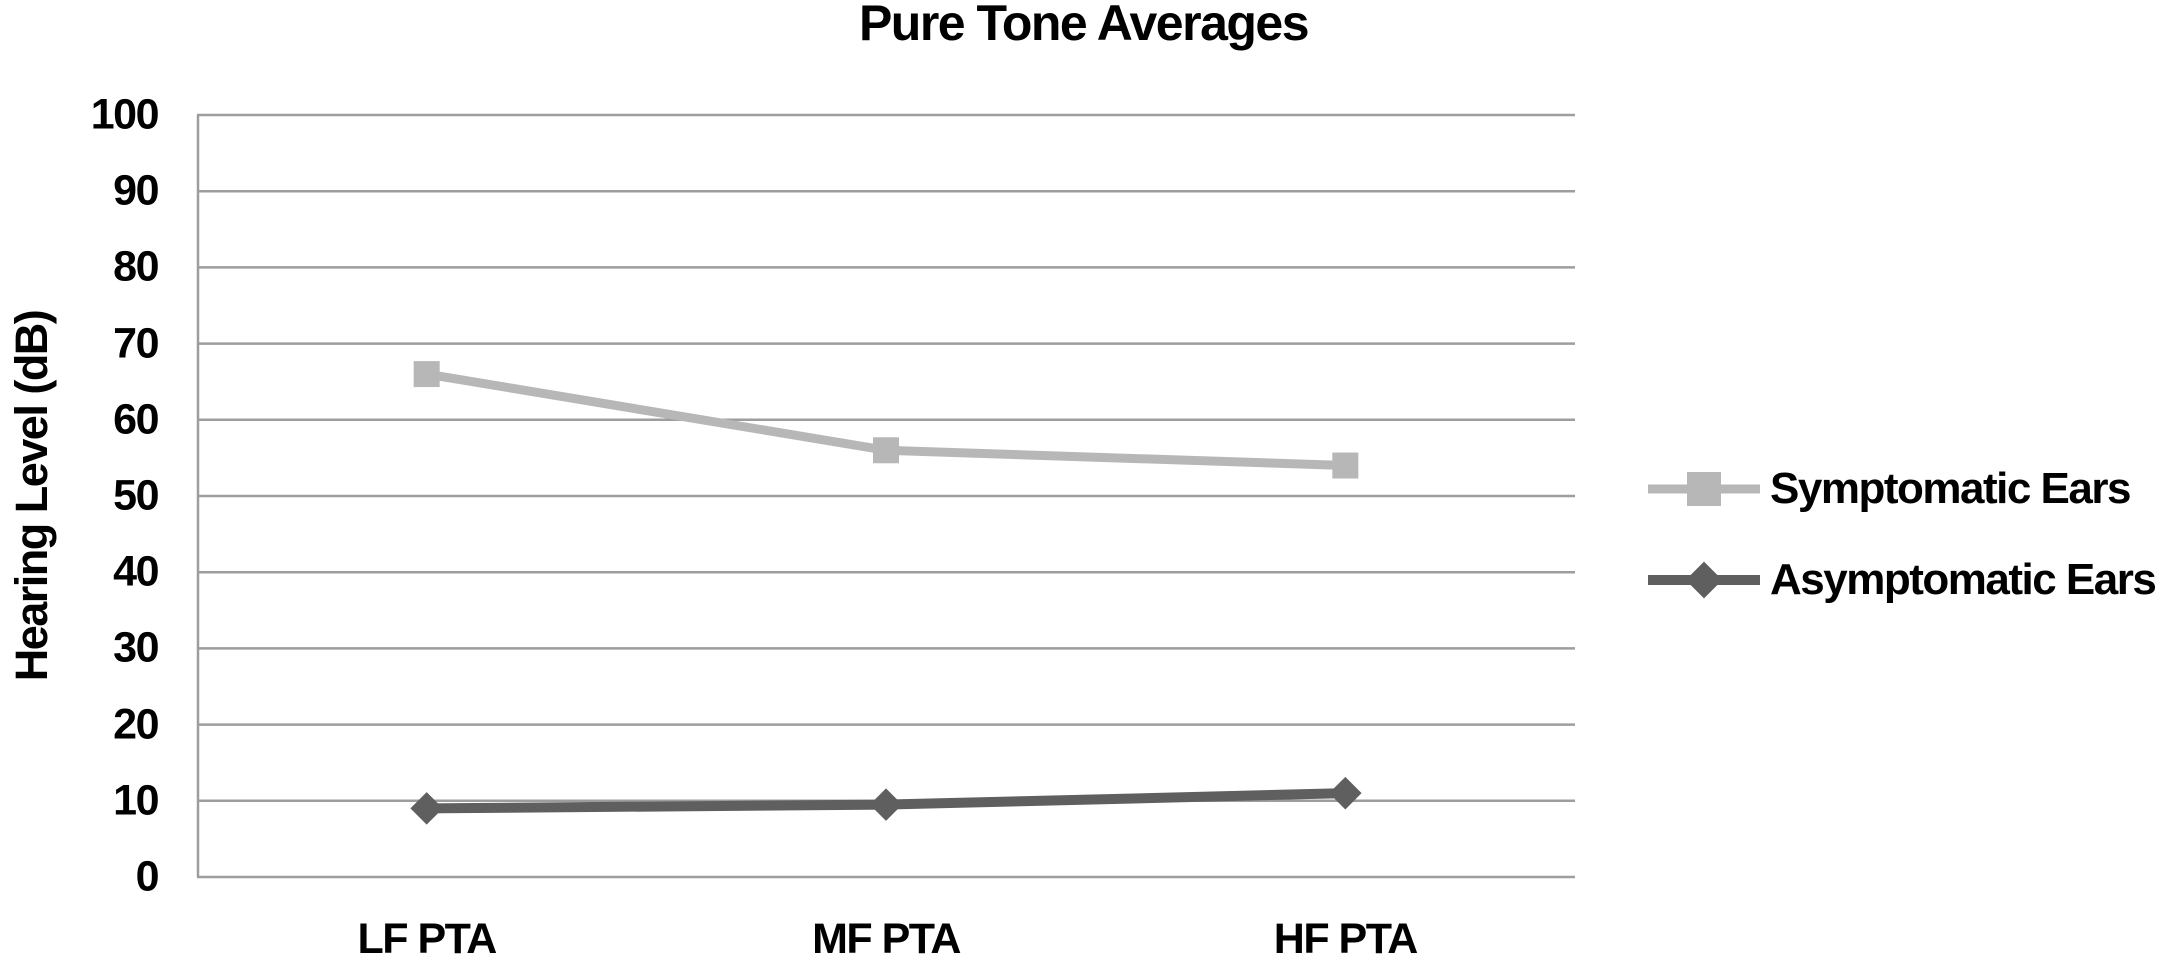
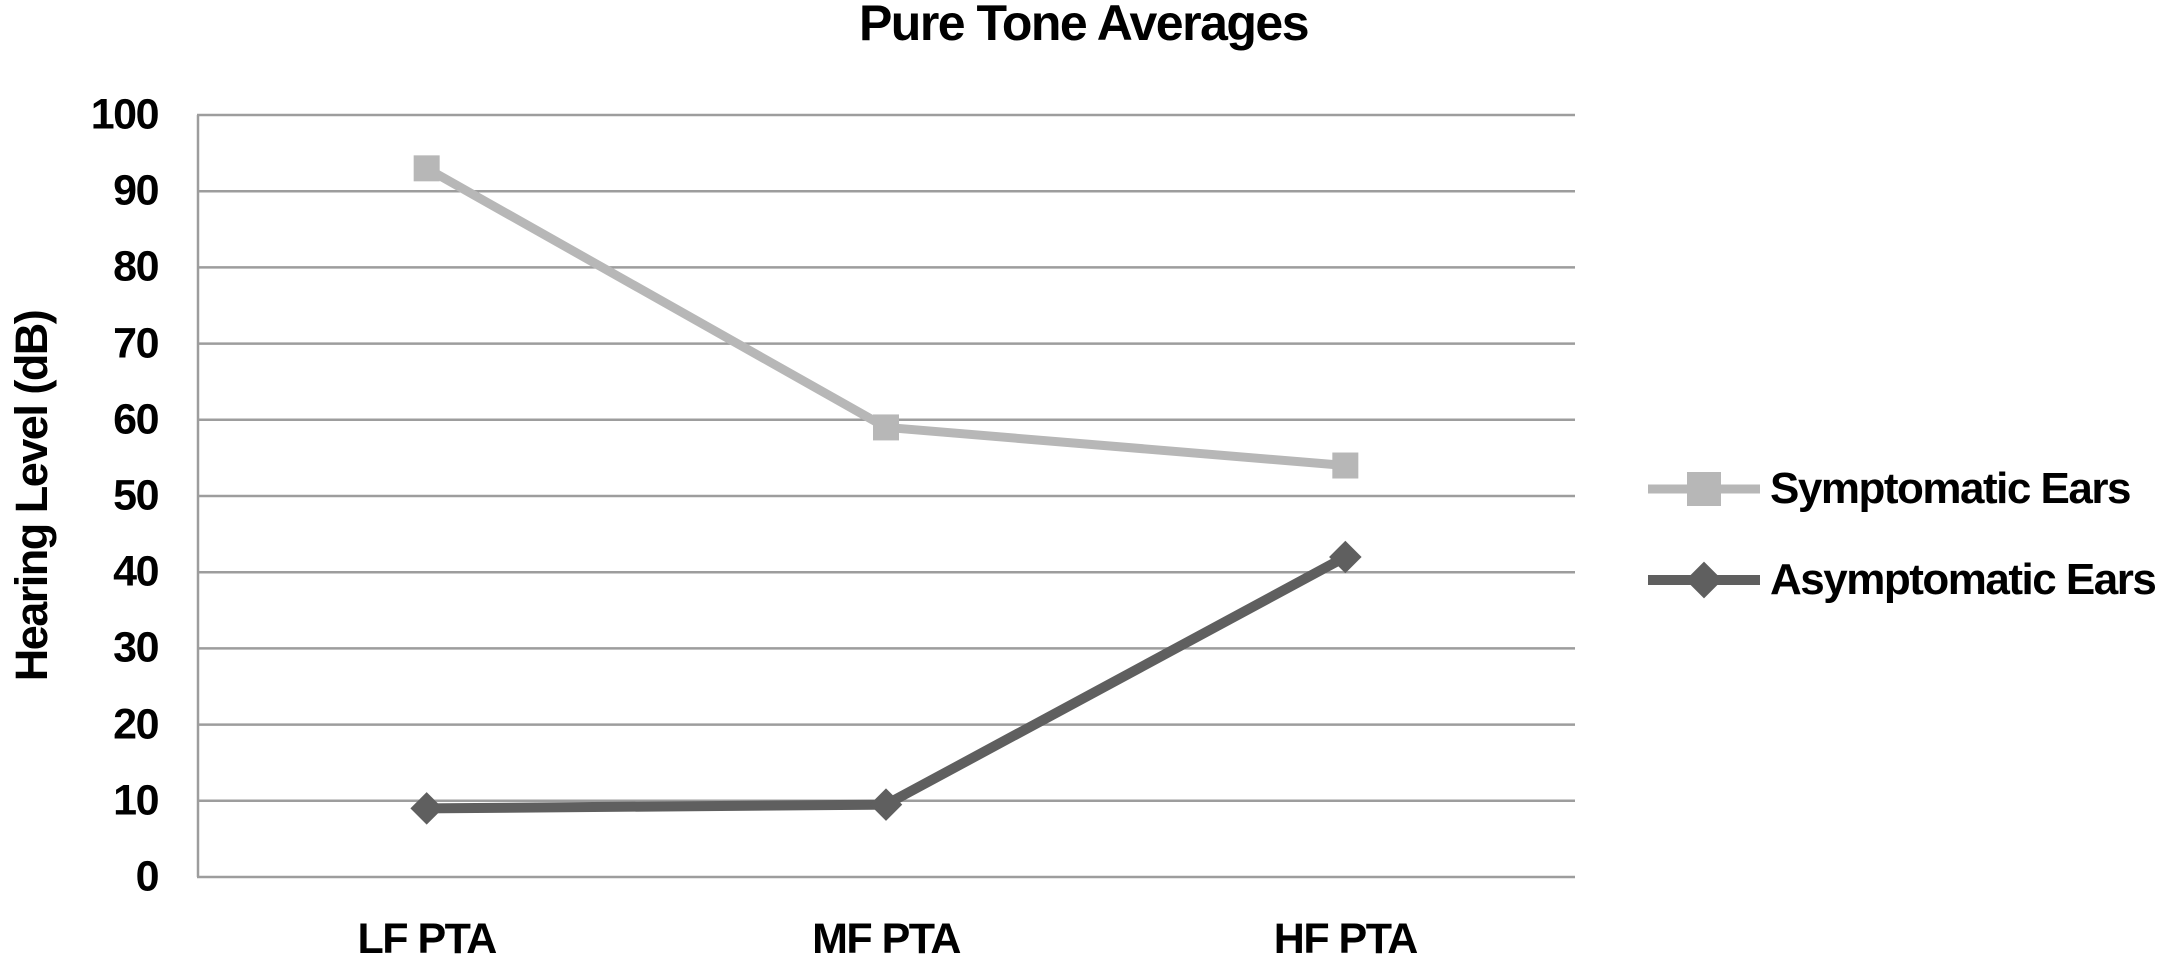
Symptomatic Ears/LF PTA: 66 -> 93
Symptomatic Ears/MF PTA: 56 -> 59
Asymptomatic Ears/HF PTA: 11 -> 42
